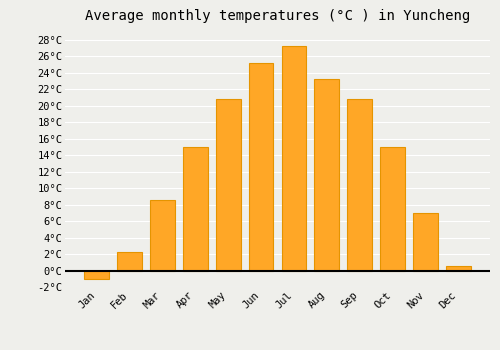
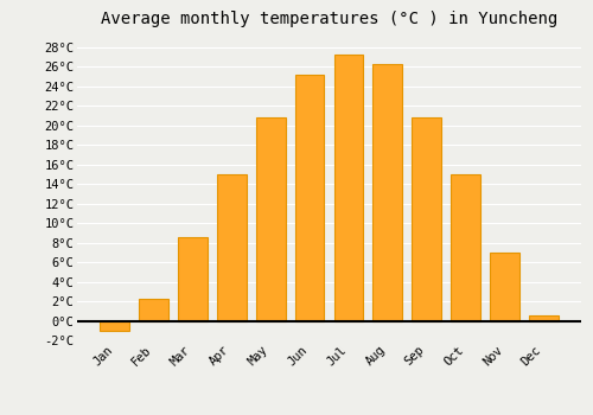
Aug: 23.2°C -> 26.3°C
